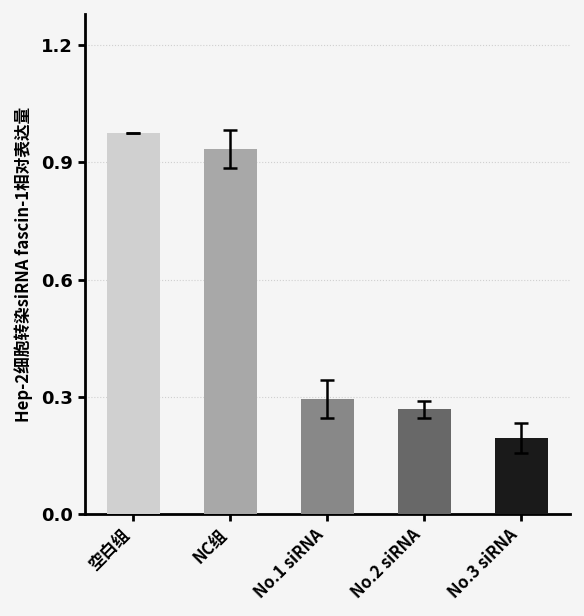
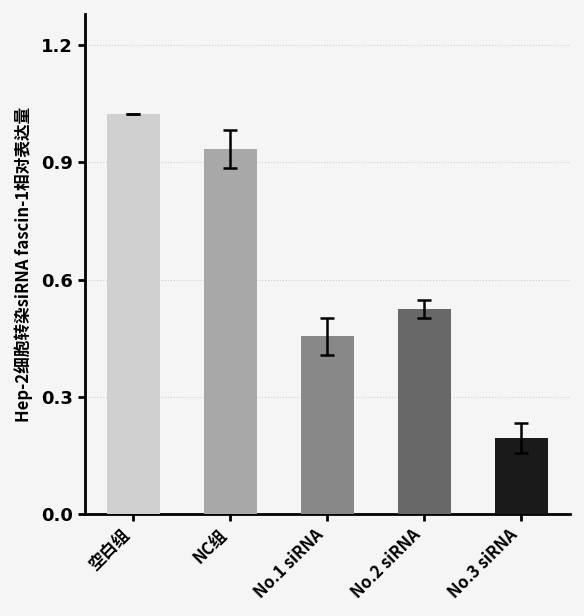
空白组: 0.975 -> 1.025
No.1 siRNA: 0.295 -> 0.455
No.2 siRNA: 0.268 -> 0.525
